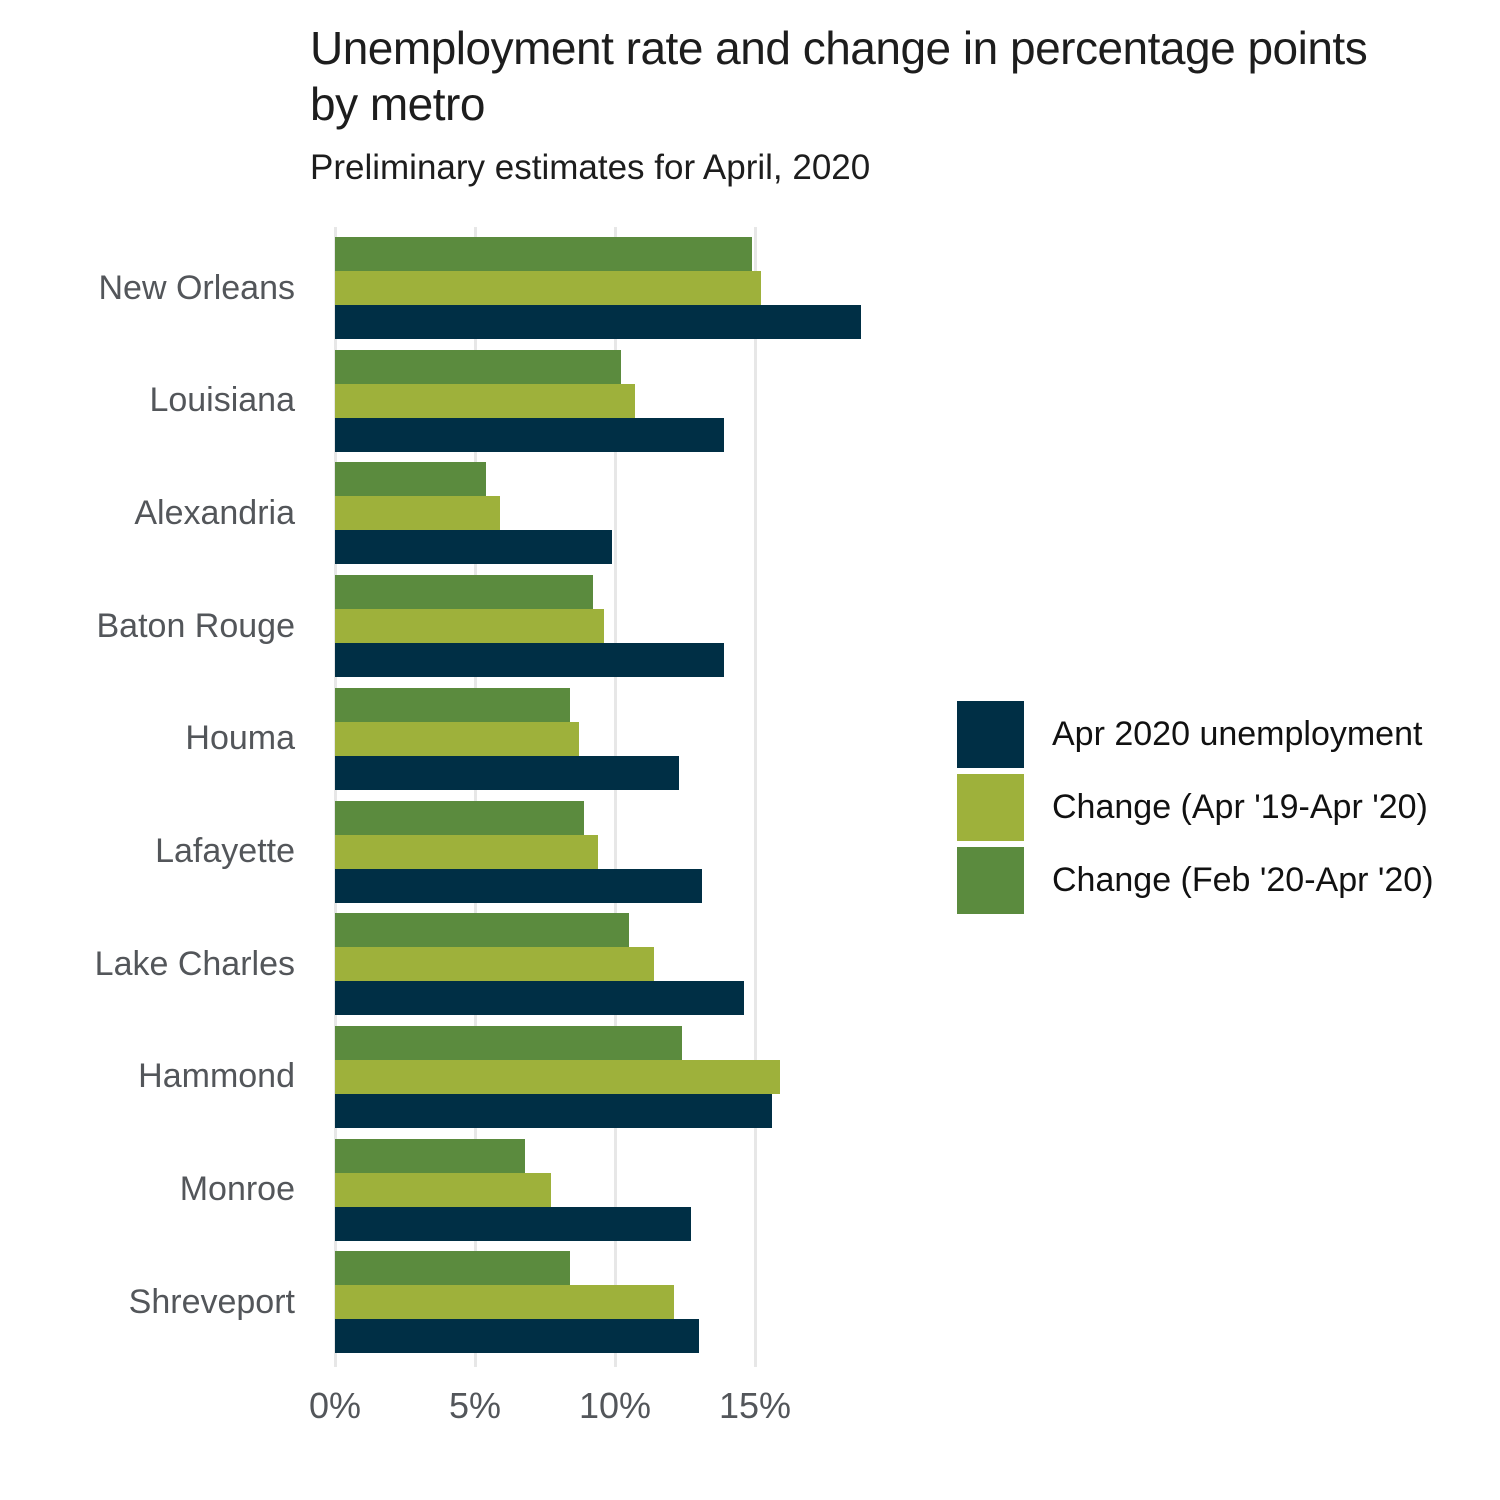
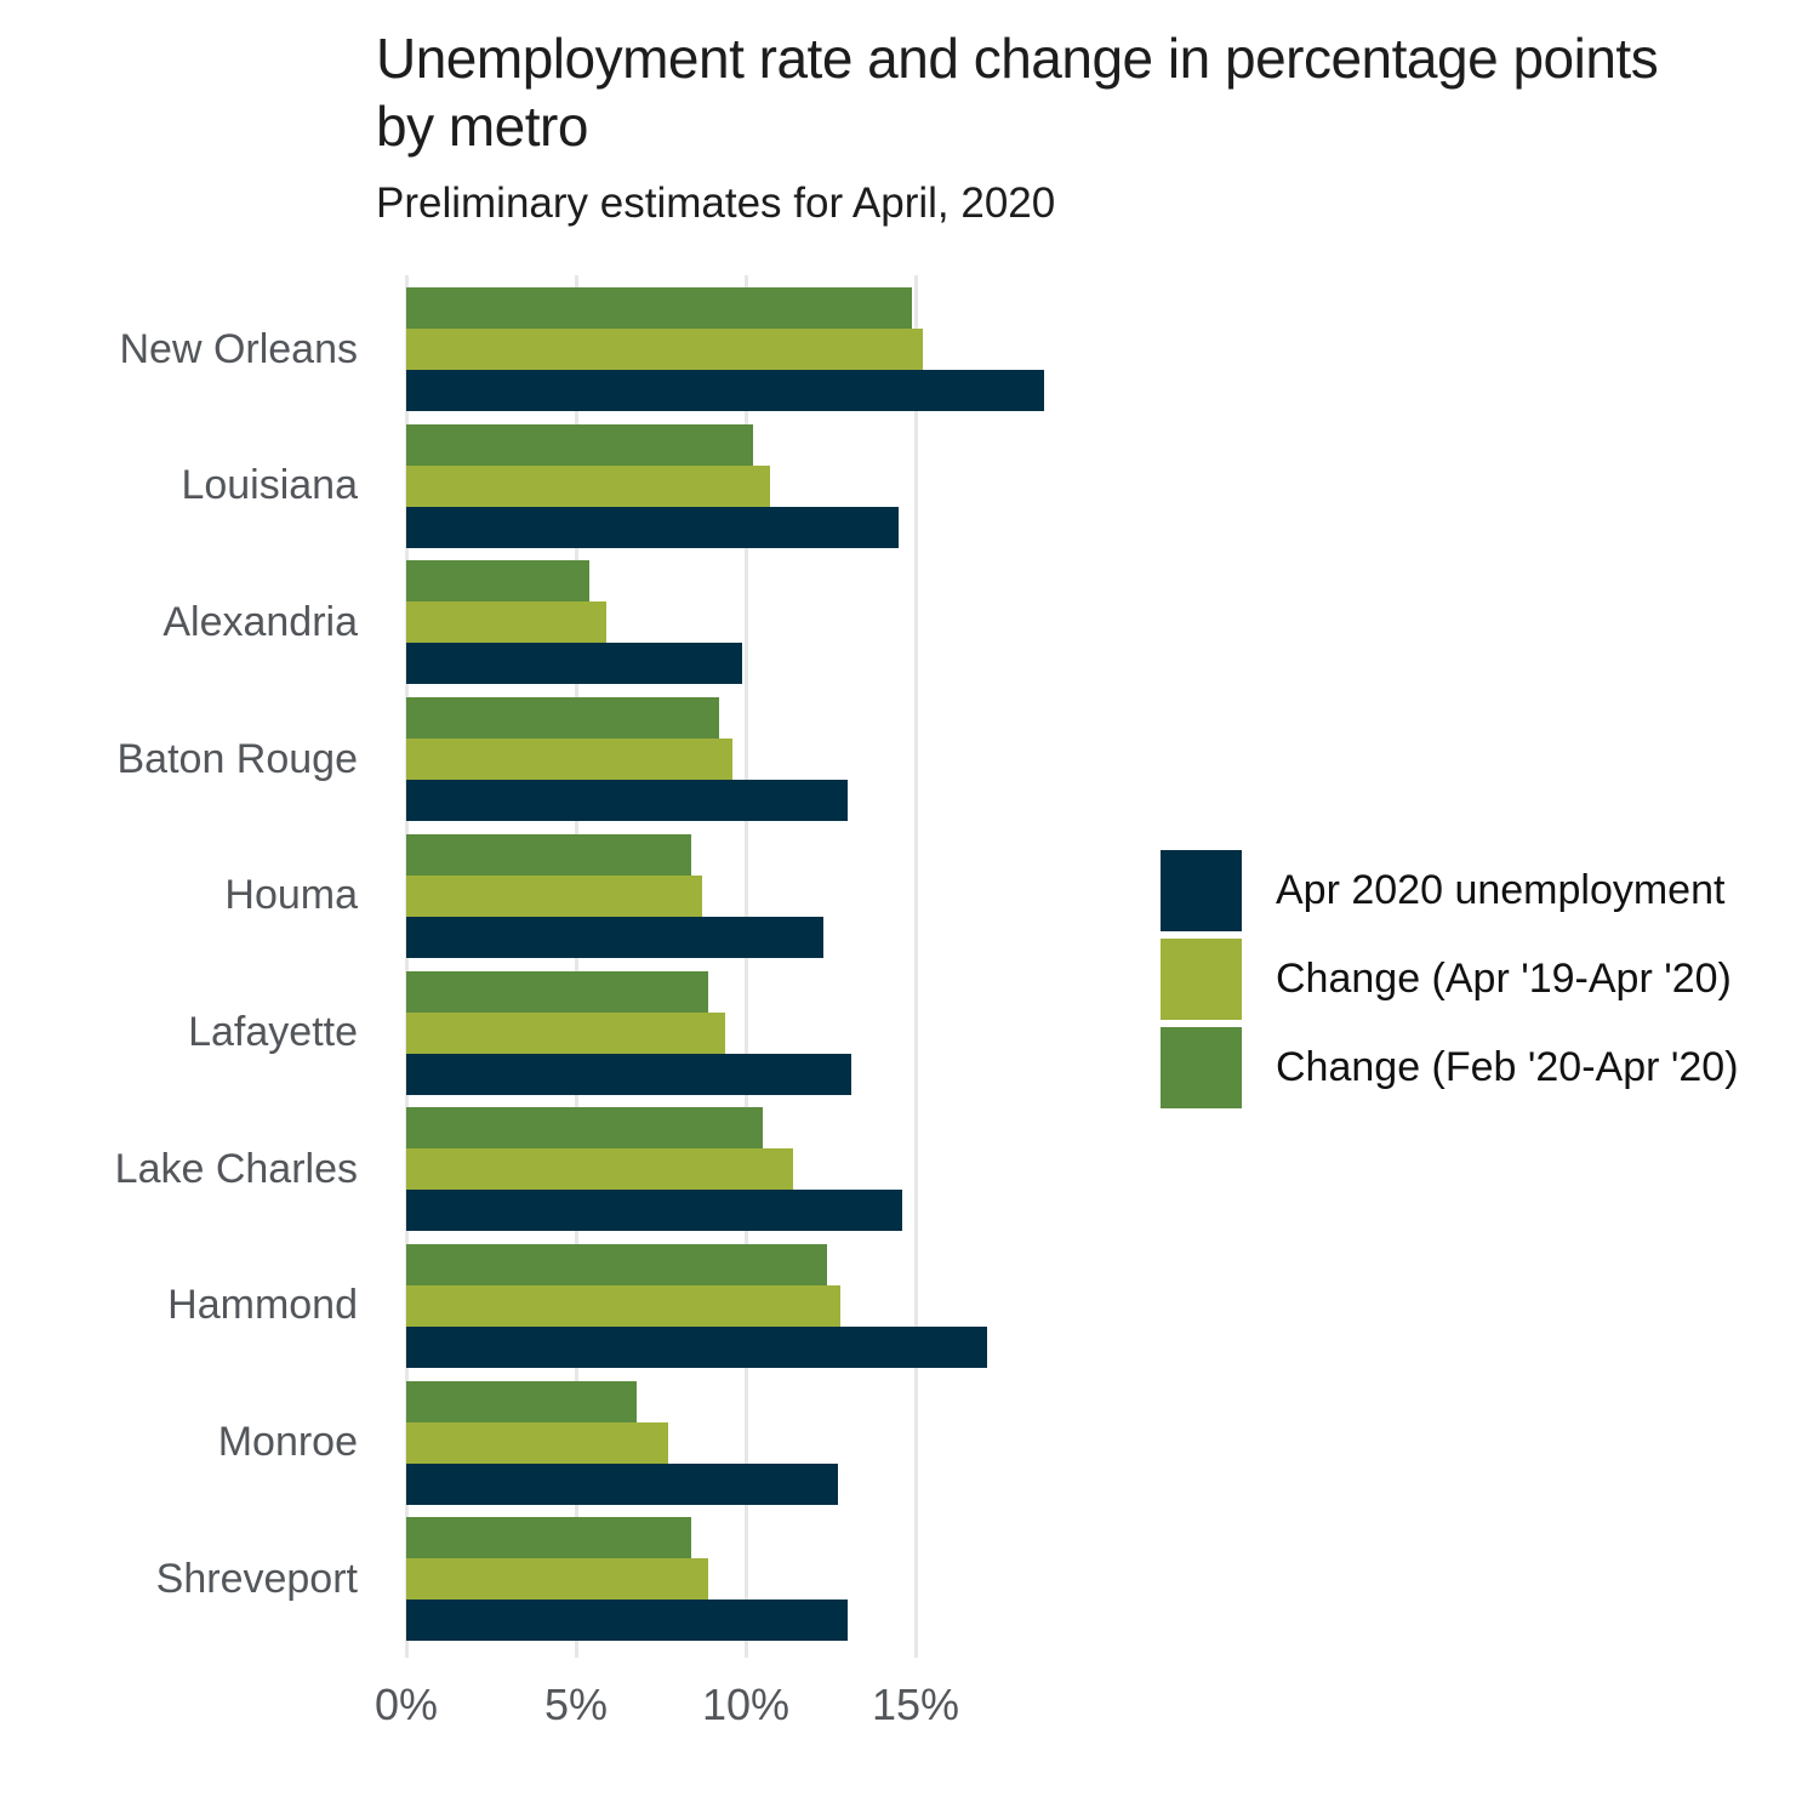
Apr 2020 unemployment/Louisiana: 13.9% -> 14.5%
Apr 2020 unemployment/Baton Rouge: 13.9% -> 13.0%
Apr 2020 unemployment/Hammond: 15.6% -> 17.1%
Change (Apr '19-Apr '20)/Hammond: 15.9% -> 12.8%
Change (Apr '19-Apr '20)/Shreveport: 12.1% -> 8.9%
